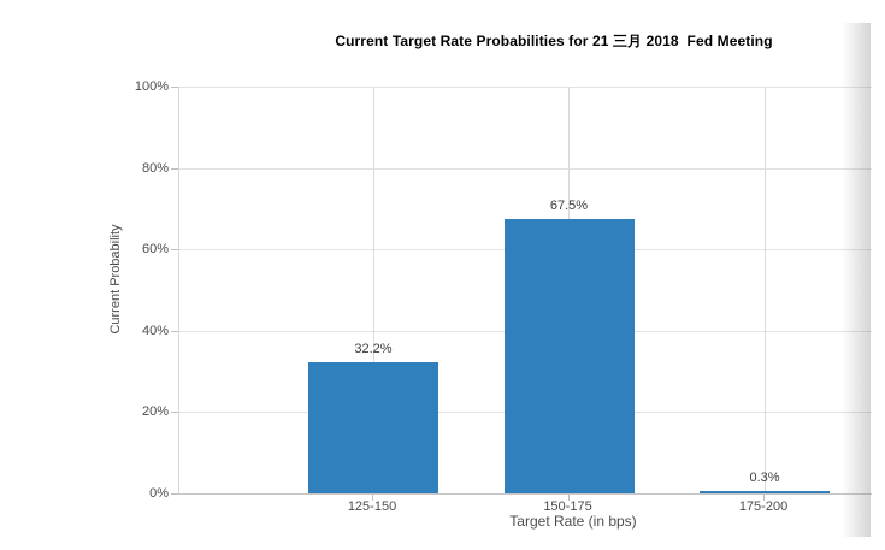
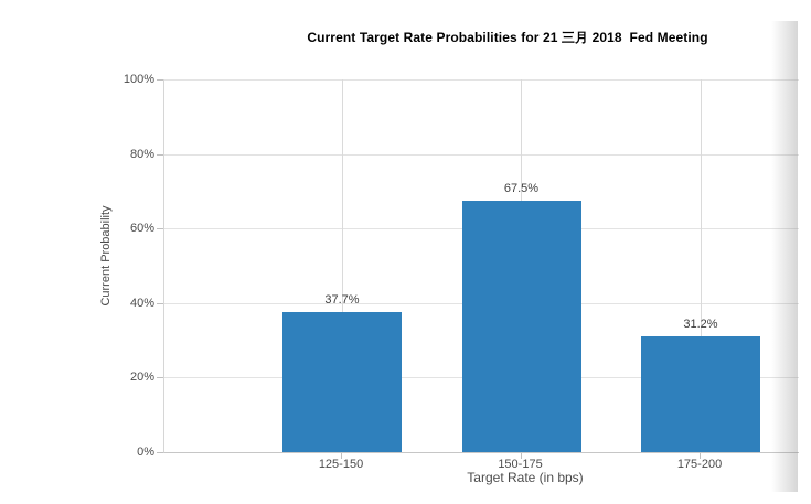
125-150: 32.2% -> 37.7%
175-200: 0.3% -> 31.2%
